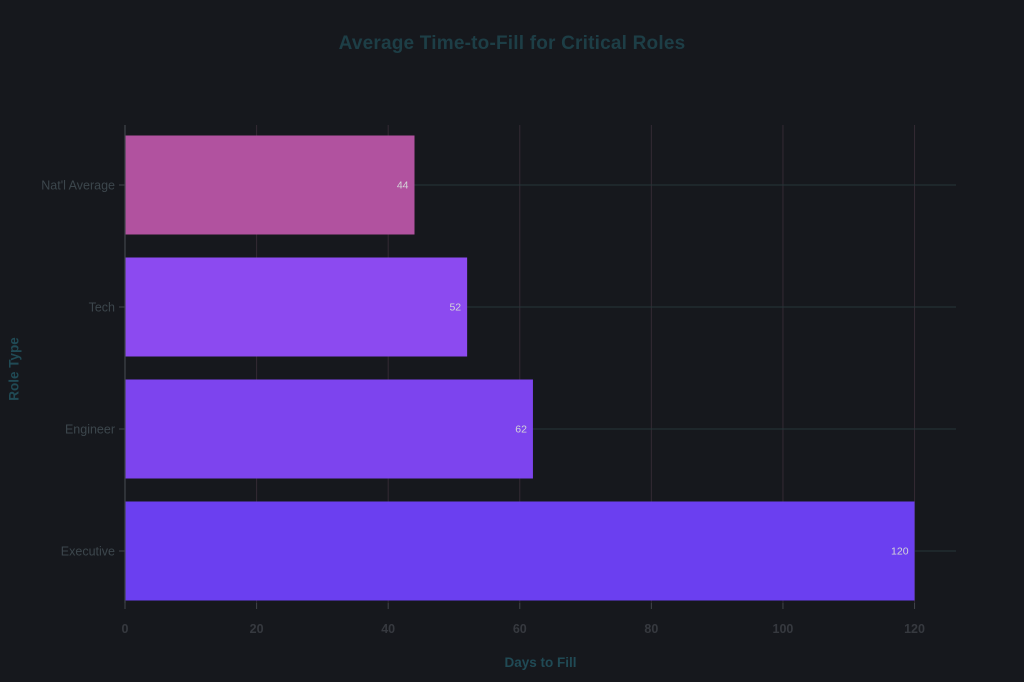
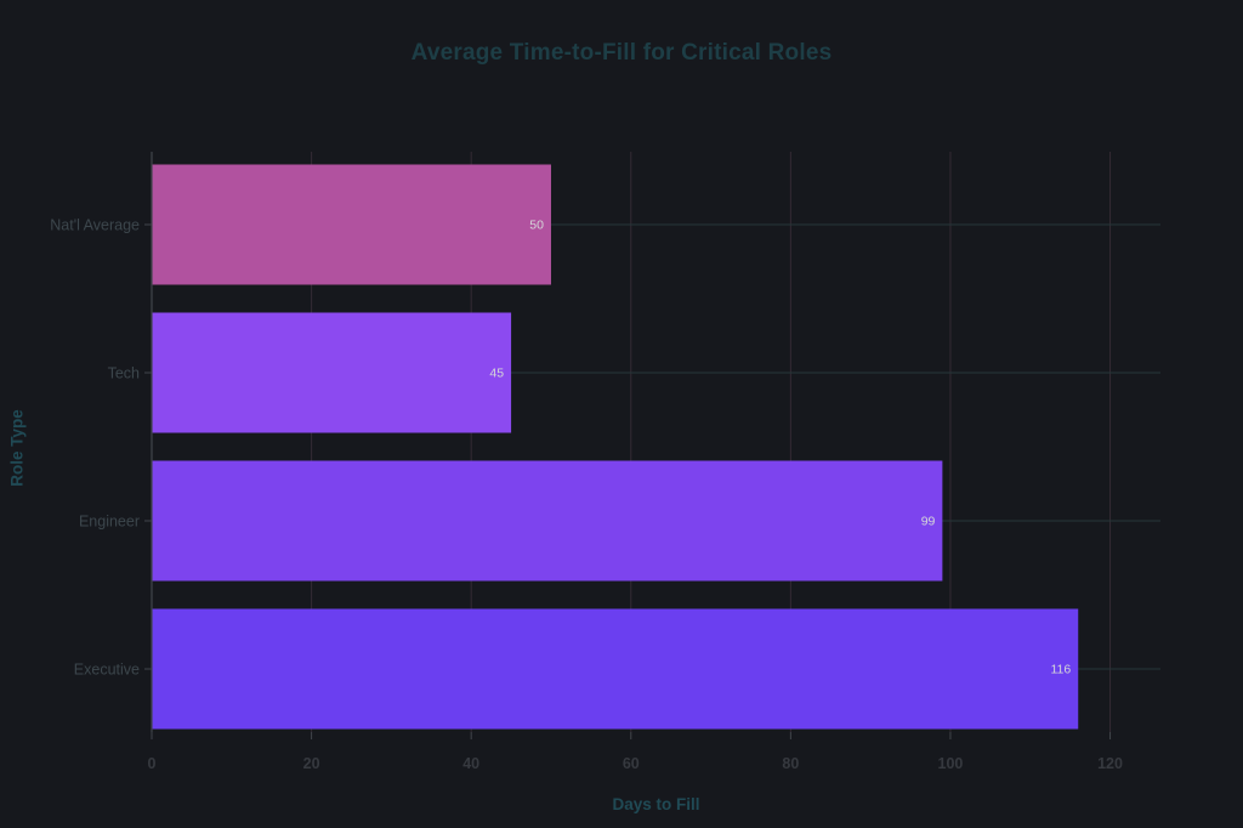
Nat'l Average: 44 -> 50
Tech: 52 -> 45
Engineer: 62 -> 99
Executive: 120 -> 116
